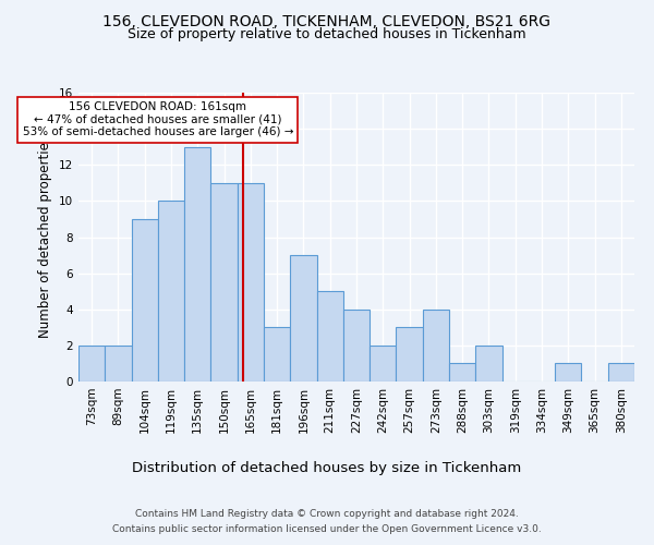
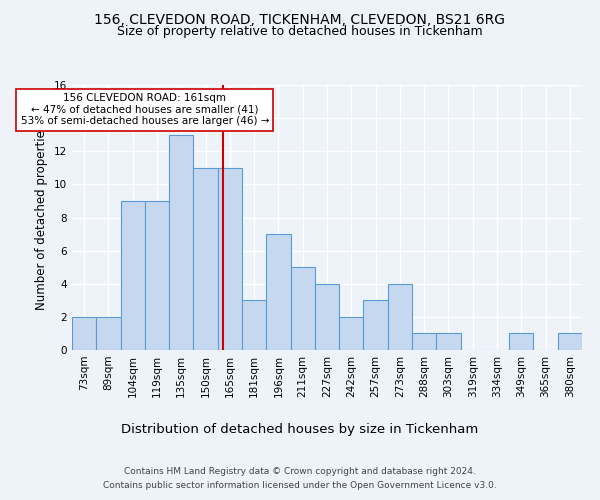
119sqm: 10 -> 9
303sqm: 2 -> 1
